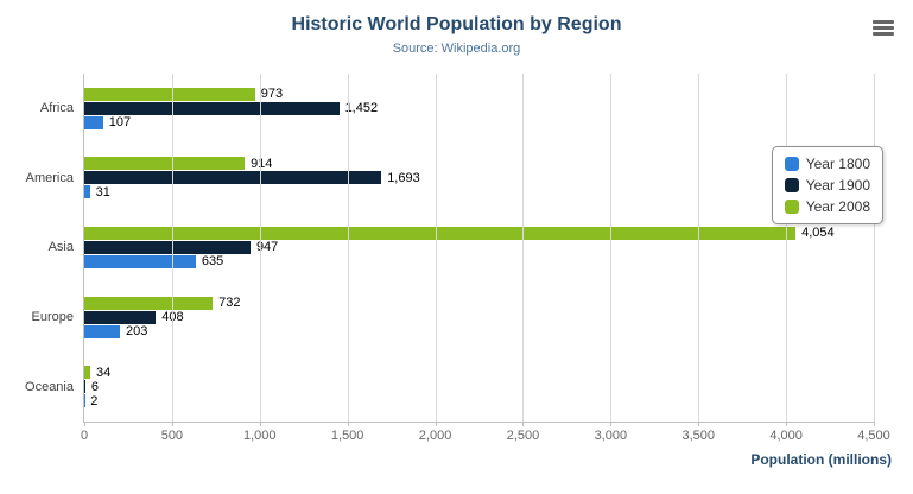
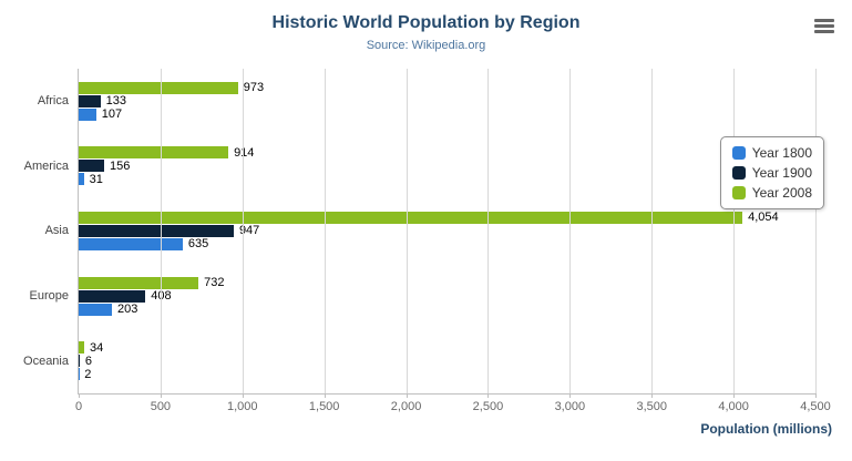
Year 1900/Africa: 1,452 -> 133
Year 1900/America: 1,693 -> 156
